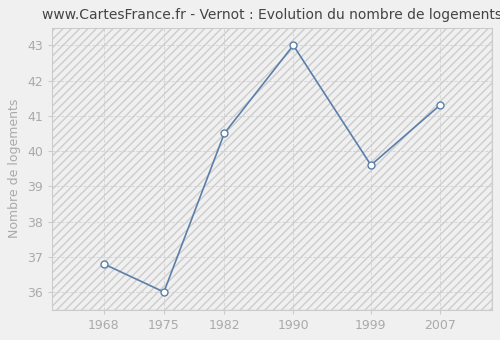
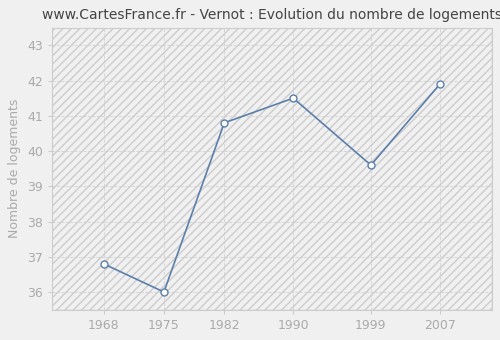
1982: 40.5 -> 40.8
1990: 43.0 -> 41.5
2007: 41.3 -> 41.9
